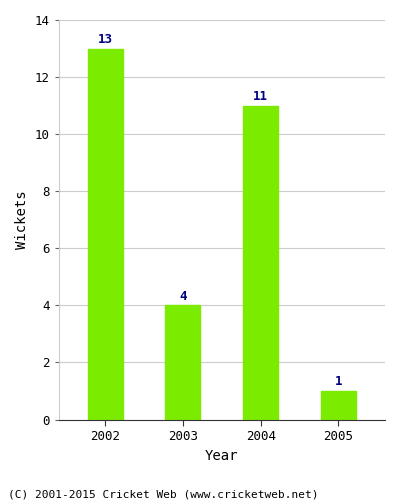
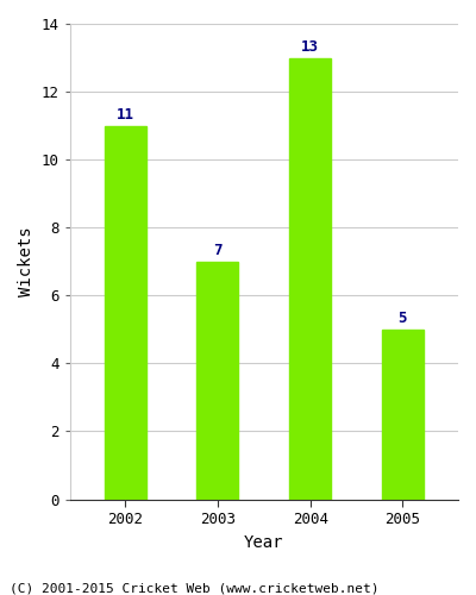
2002: 13 -> 11
2003: 4 -> 7
2004: 11 -> 13
2005: 1 -> 5
